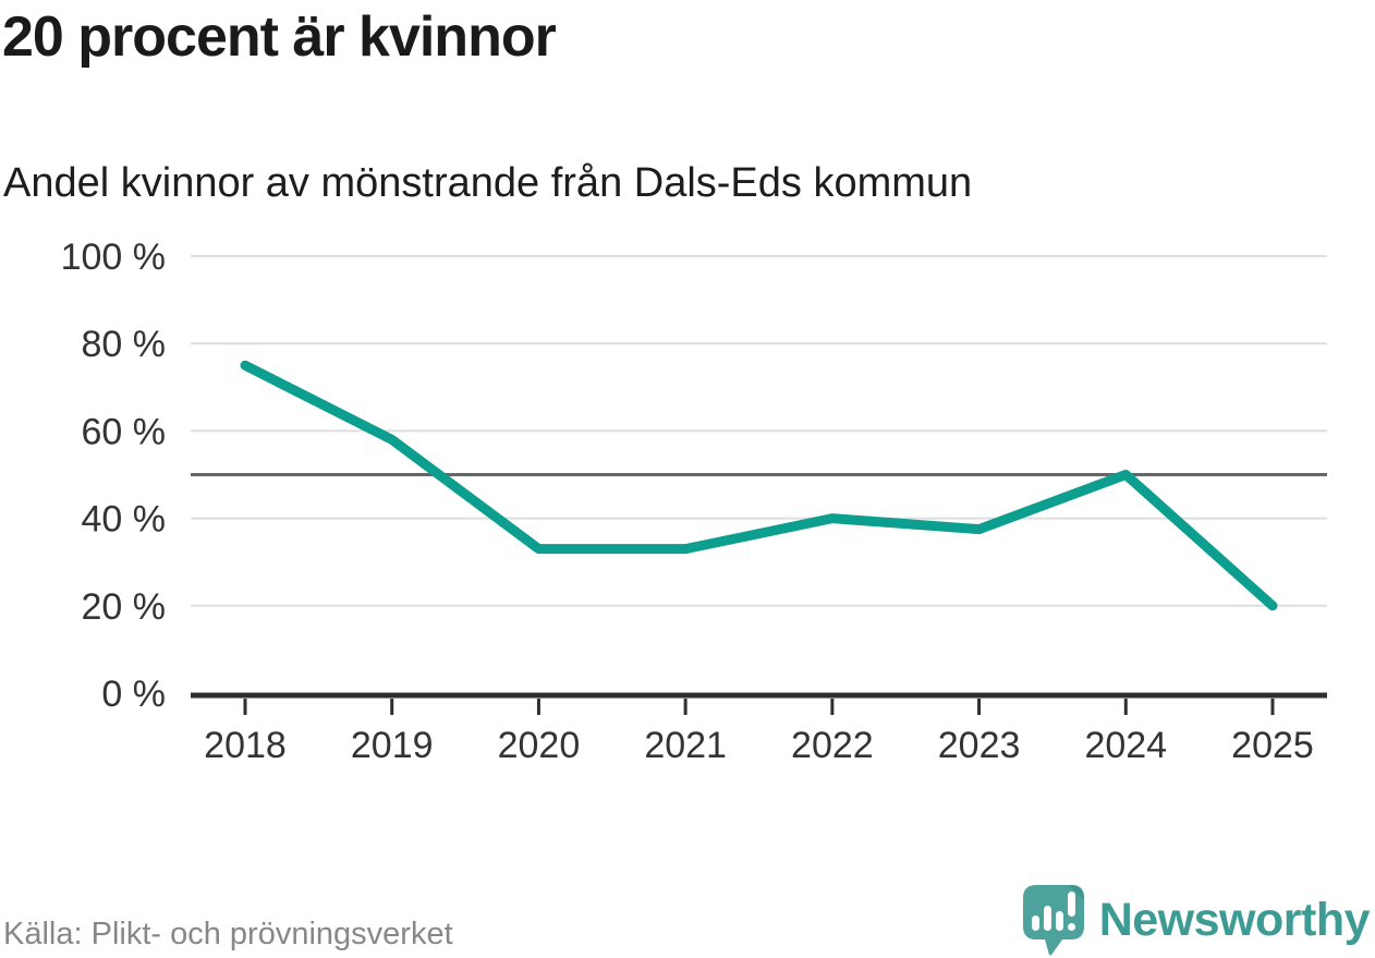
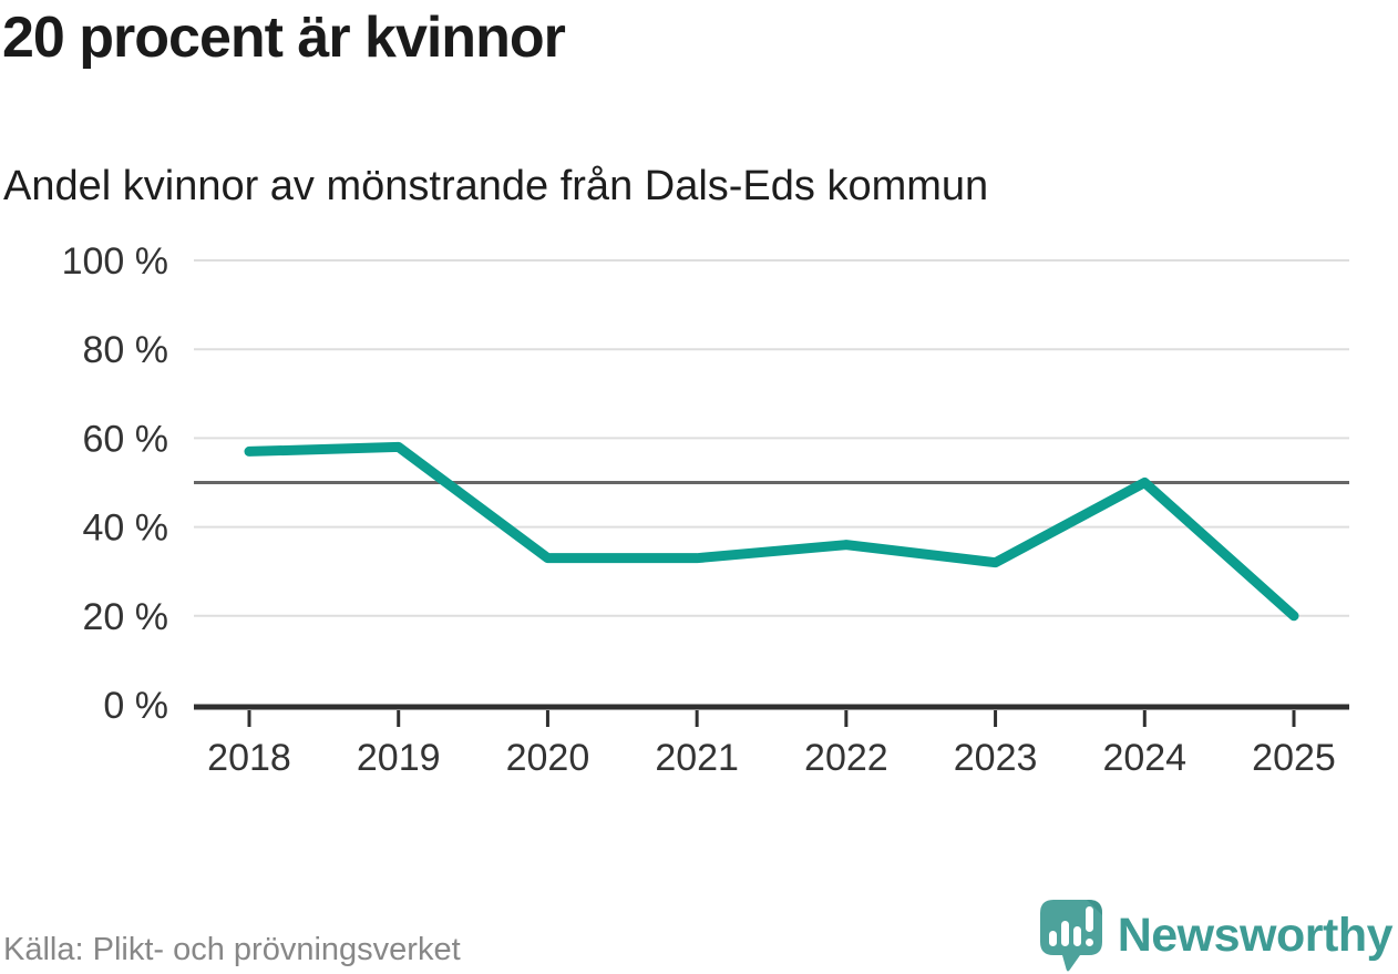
2018: 75% -> 57%
2022: 40% -> 36%
2023: 38% -> 32%
